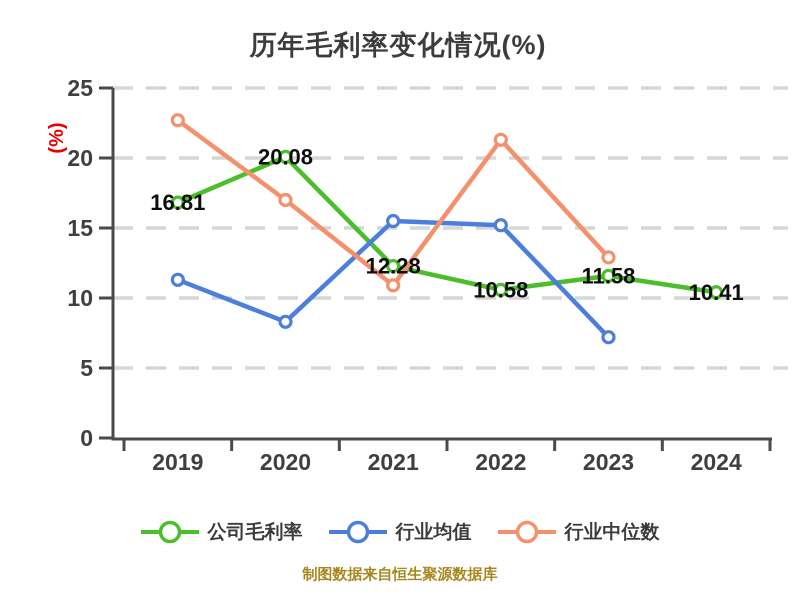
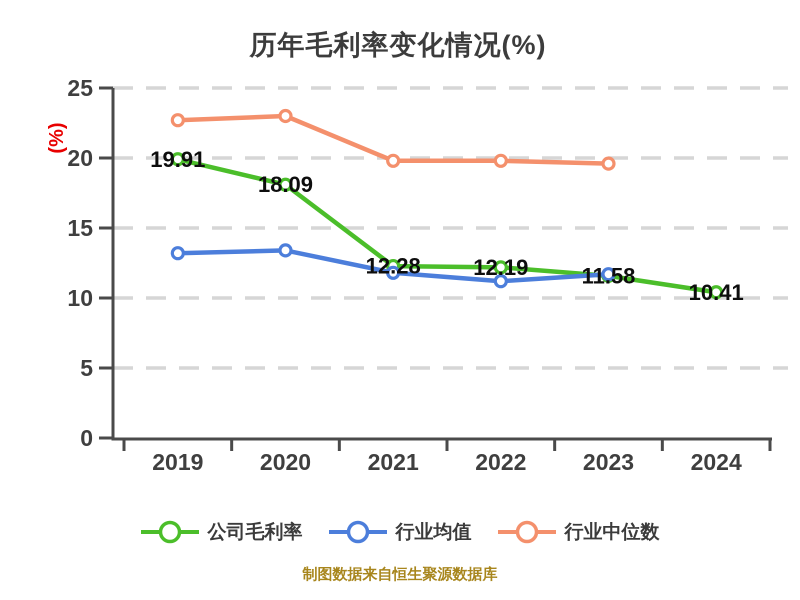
公司毛利率/2019: 16.81 -> 19.91
行业均值/2019: 11.3 -> 13.2
公司毛利率/2020: 20.08 -> 18.09
行业均值/2020: 8.3 -> 13.4
行业中位数/2020: 17.0 -> 23.0
行业均值/2021: 15.5 -> 11.8
行业中位数/2021: 10.9 -> 19.8
公司毛利率/2022: 10.58 -> 12.19
行业均值/2022: 15.2 -> 11.2
行业中位数/2022: 21.3 -> 19.8
行业均值/2023: 7.2 -> 11.7
行业中位数/2023: 12.9 -> 19.6
